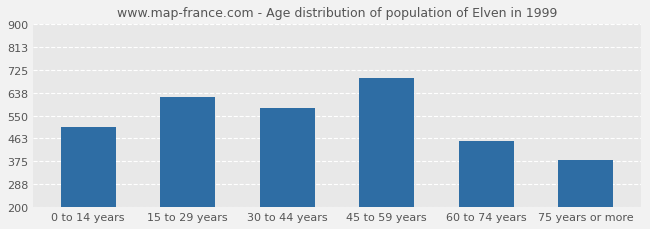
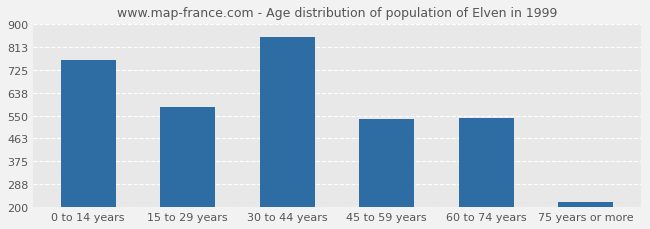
0 to 14 years: 505 -> 762
15 to 29 years: 620 -> 585
30 to 44 years: 580 -> 851
45 to 59 years: 695 -> 538
60 to 74 years: 455 -> 543
75 years or more: 380 -> 220
